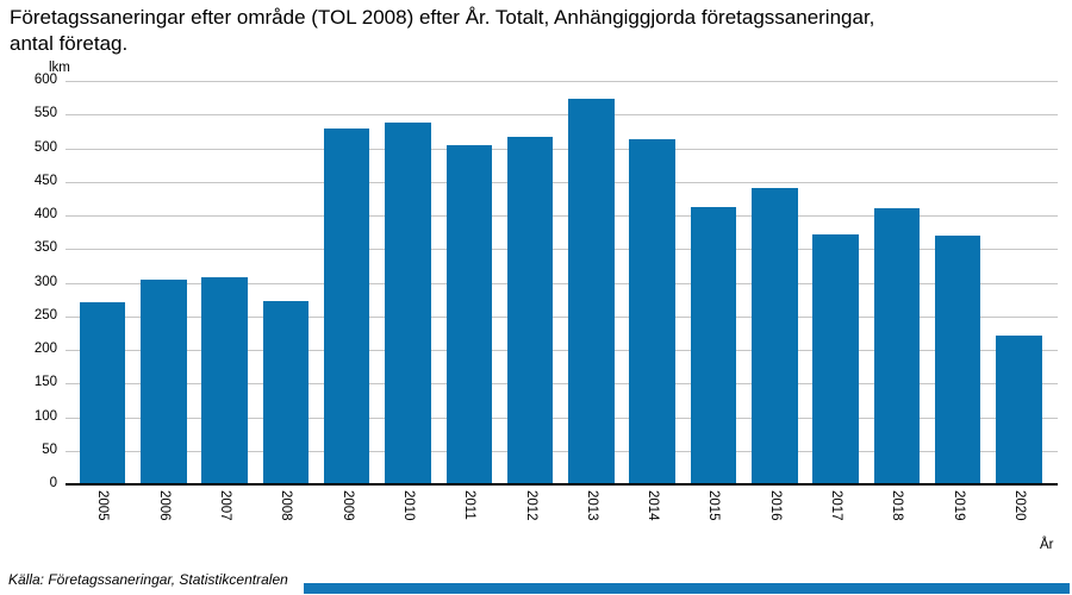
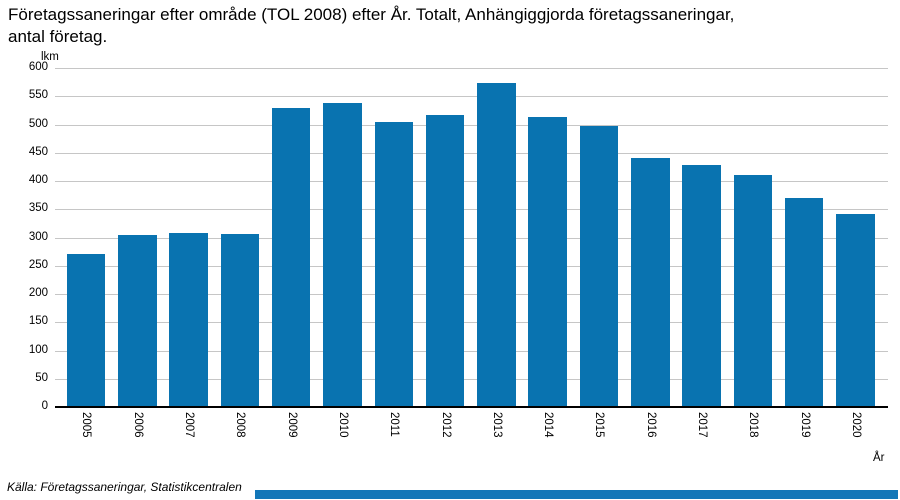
2008: 270 -> 300
2015: 410 -> 500
2017: 370 -> 430
2020: 220 -> 340
